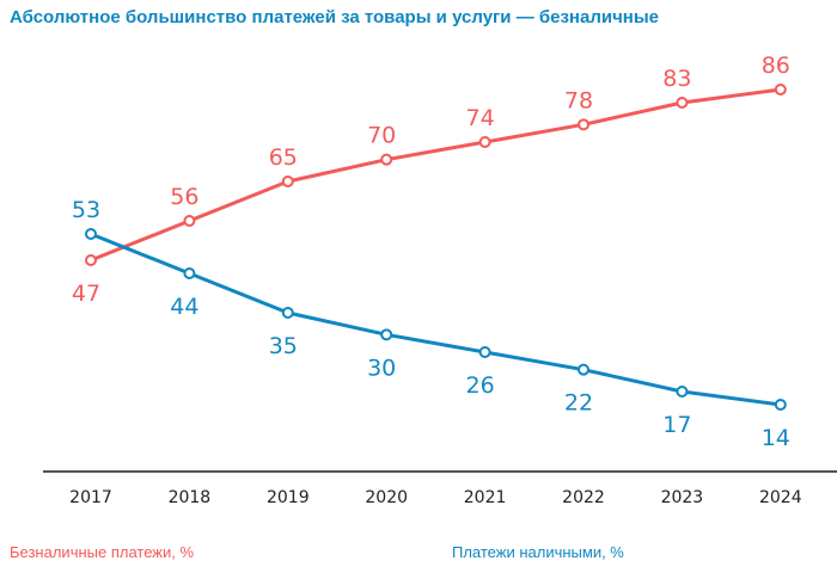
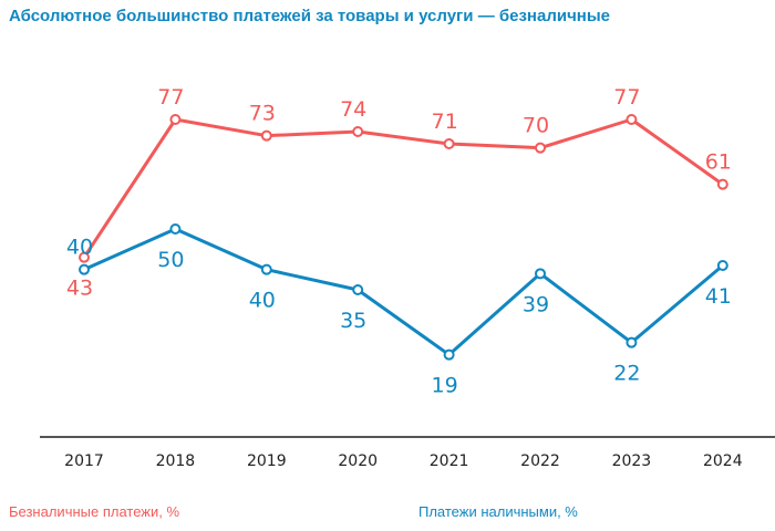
Безналичные платежи, %/2017: 47 -> 43
Платежи наличными, %/2017: 53 -> 40
Безналичные платежи, %/2018: 56 -> 77
Платежи наличными, %/2018: 44 -> 50
Безналичные платежи, %/2019: 65 -> 73
Платежи наличными, %/2019: 35 -> 40
Безналичные платежи, %/2020: 70 -> 74
Платежи наличными, %/2020: 30 -> 35
Безналичные платежи, %/2021: 74 -> 71
Платежи наличными, %/2021: 26 -> 19
Безналичные платежи, %/2022: 78 -> 70
Платежи наличными, %/2022: 22 -> 39
Безналичные платежи, %/2023: 83 -> 77
Платежи наличными, %/2023: 17 -> 22
Безналичные платежи, %/2024: 86 -> 61
Платежи наличными, %/2024: 14 -> 41
